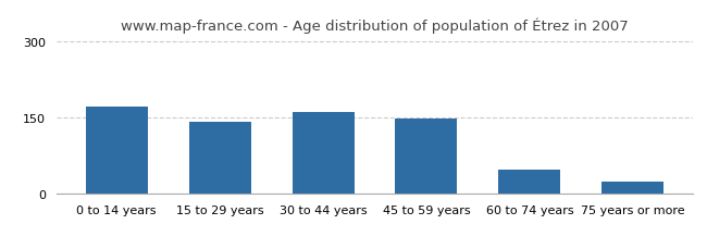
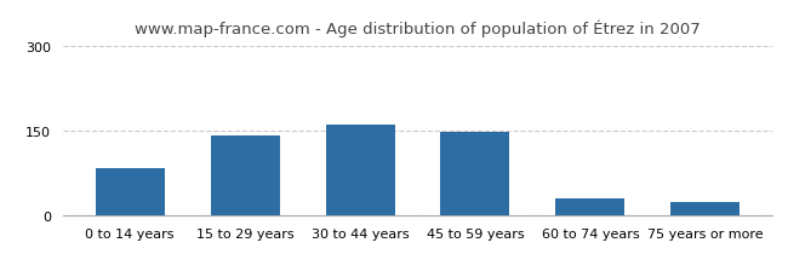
0 to 14 years: 172 -> 85
60 to 74 years: 48 -> 30
